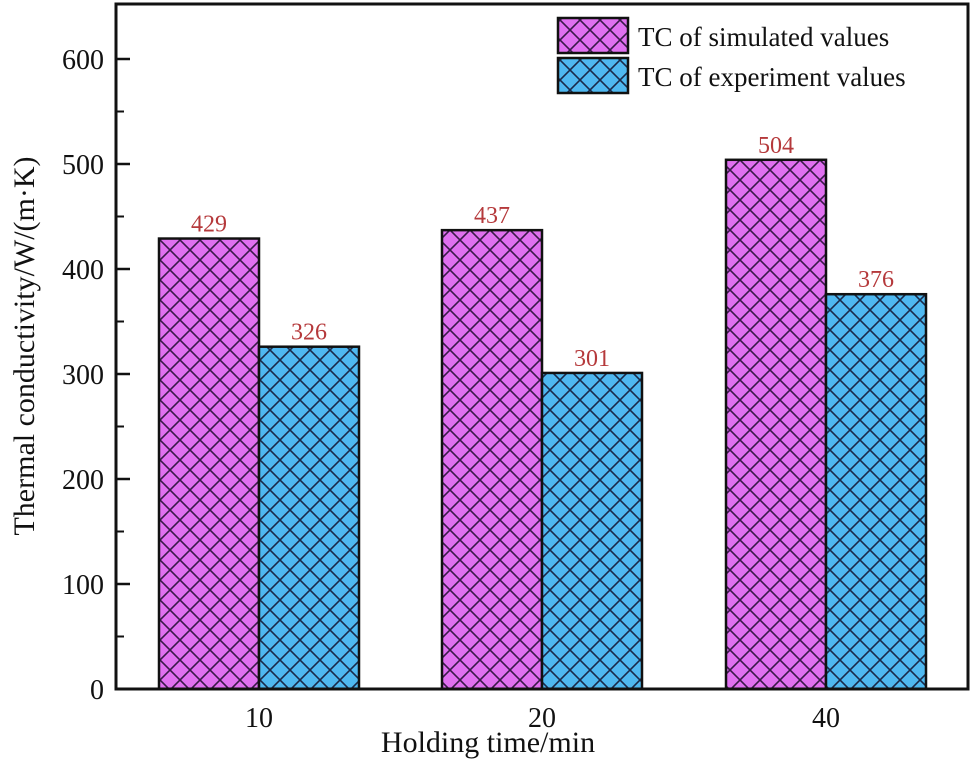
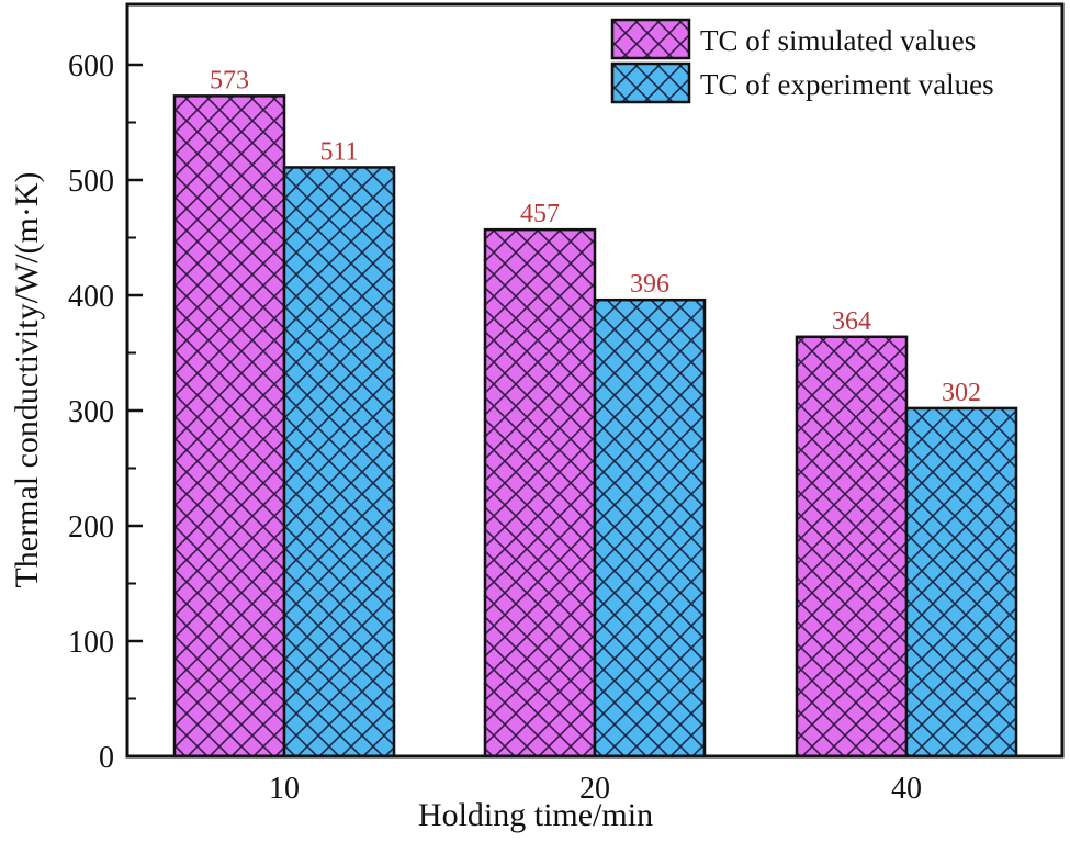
TC of simulated values/10: 429 -> 573
TC of experiment values/10: 326 -> 511
TC of simulated values/20: 437 -> 457
TC of experiment values/20: 301 -> 396
TC of simulated values/40: 504 -> 364
TC of experiment values/40: 376 -> 302
